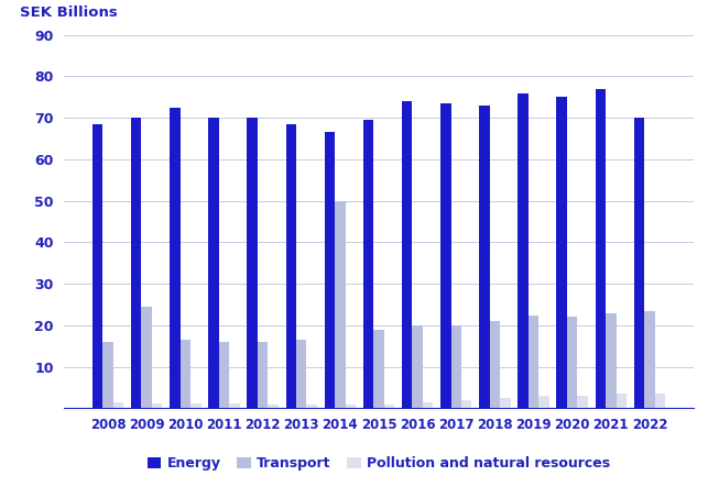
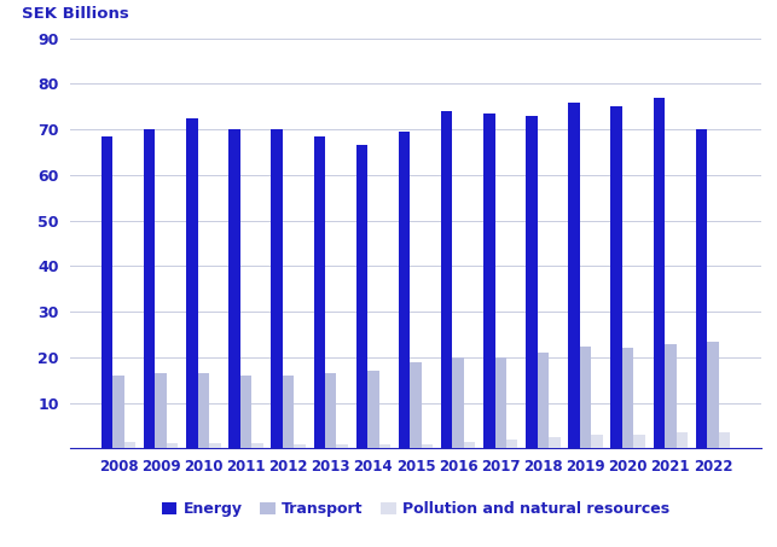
Transport/2009: 24.5 -> 16.5
Transport/2014: 50.0 -> 17.0
